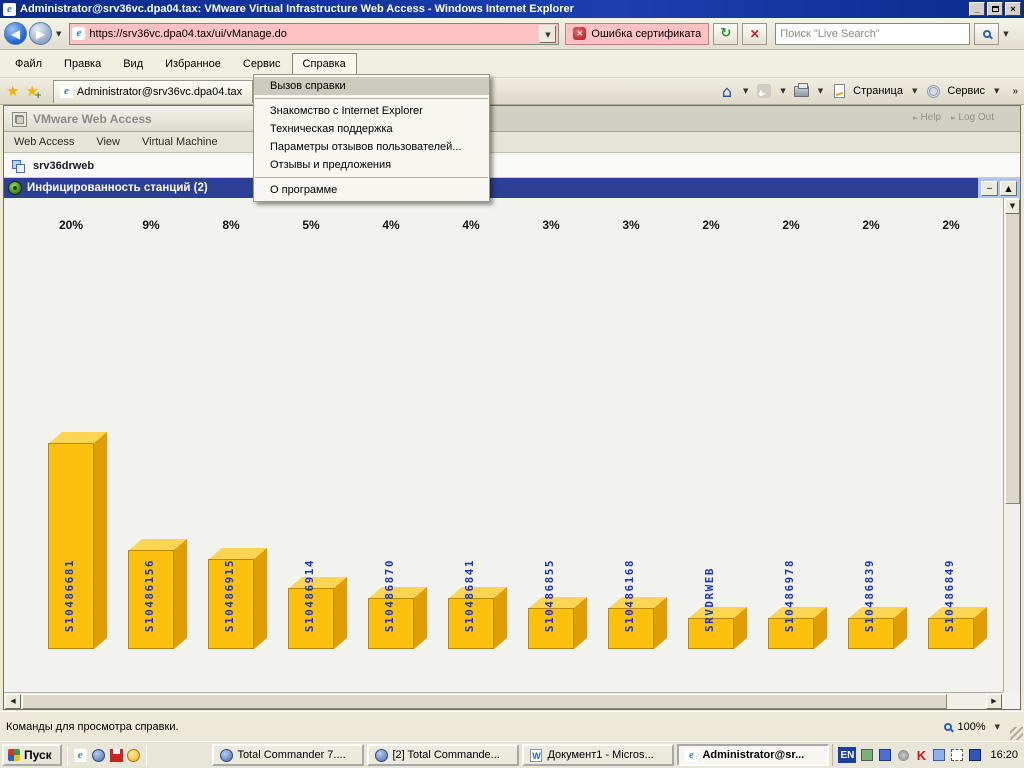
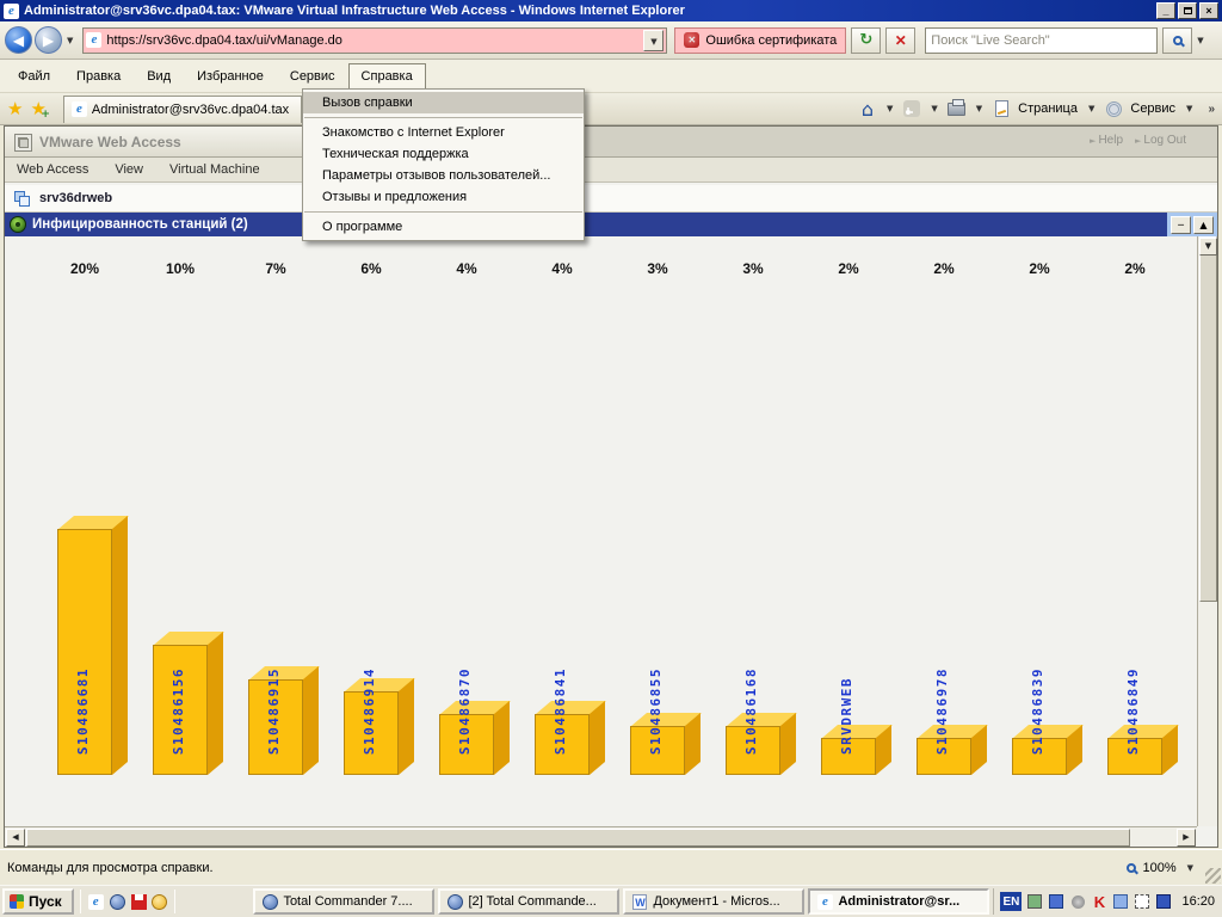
S10486156: 9% -> 10%
S10486915: 8% -> 7%
S10486914: 5% -> 6%
